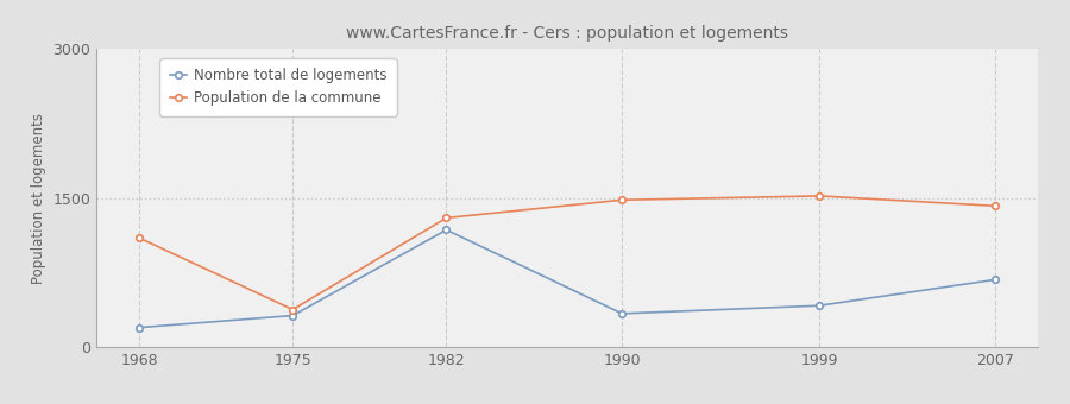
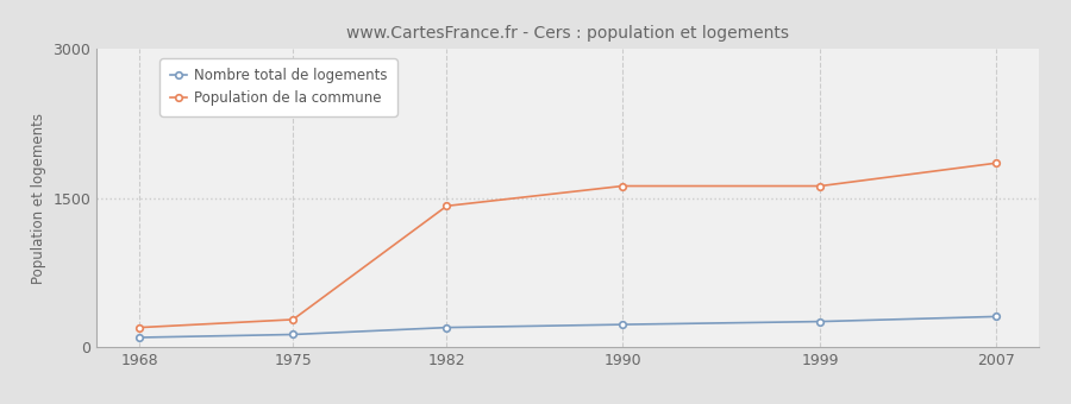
Nombre total de logements/1968: 200 -> 100
Population de la commune/1968: 1100 -> 200
Nombre total de logements/1975: 320 -> 130
Population de la commune/1975: 380 -> 280
Nombre total de logements/1982: 1180 -> 200
Population de la commune/1982: 1300 -> 1420
Nombre total de logements/1990: 340 -> 230
Population de la commune/1990: 1480 -> 1620
Nombre total de logements/1999: 420 -> 260
Population de la commune/1999: 1520 -> 1620
Nombre total de logements/2007: 680 -> 310
Population de la commune/2007: 1420 -> 1850
